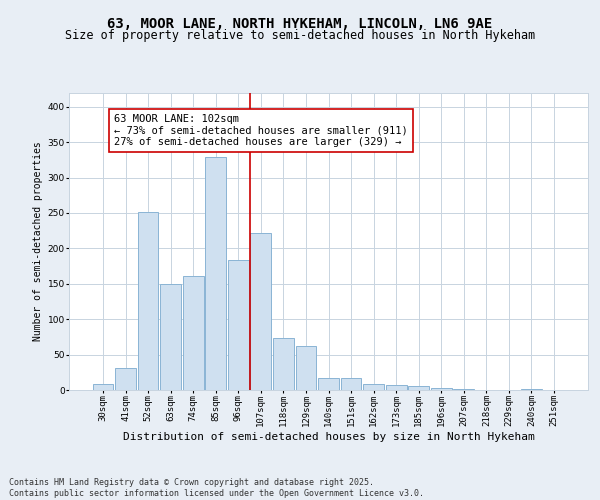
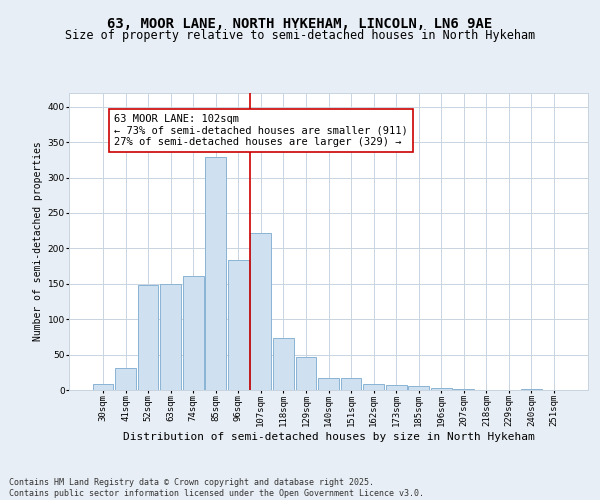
52sqm: 252 -> 148
129sqm: 62 -> 46
